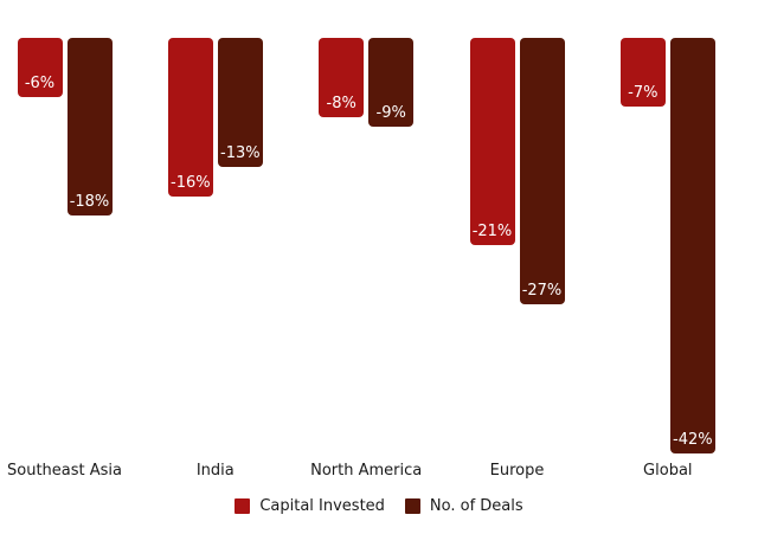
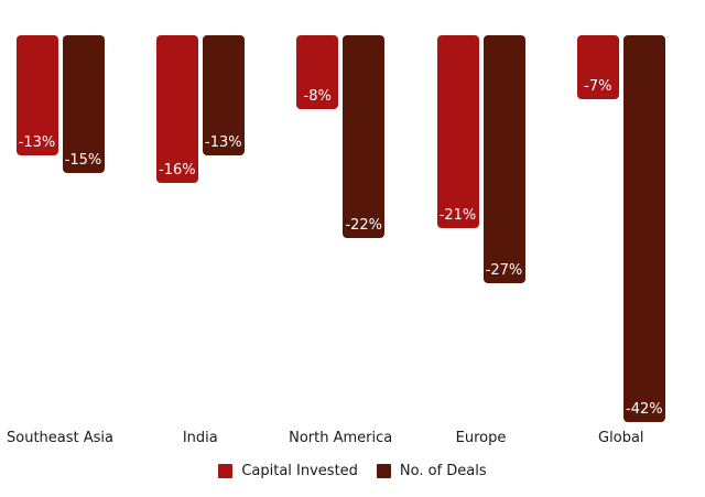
Capital Invested/Southeast Asia: -6% -> -13%
No. of Deals/Southeast Asia: -18% -> -15%
No. of Deals/North America: -9% -> -22%
